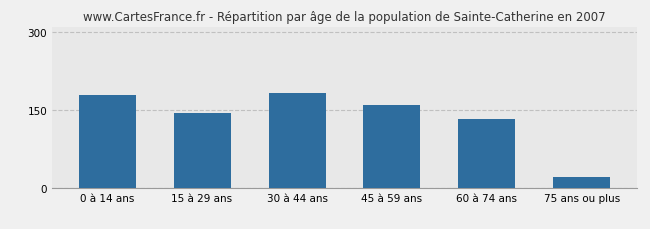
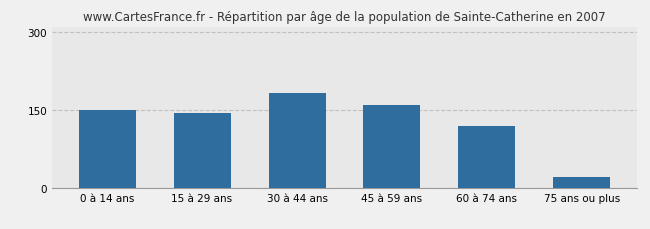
0 à 14 ans: 178 -> 150
60 à 74 ans: 132 -> 118
